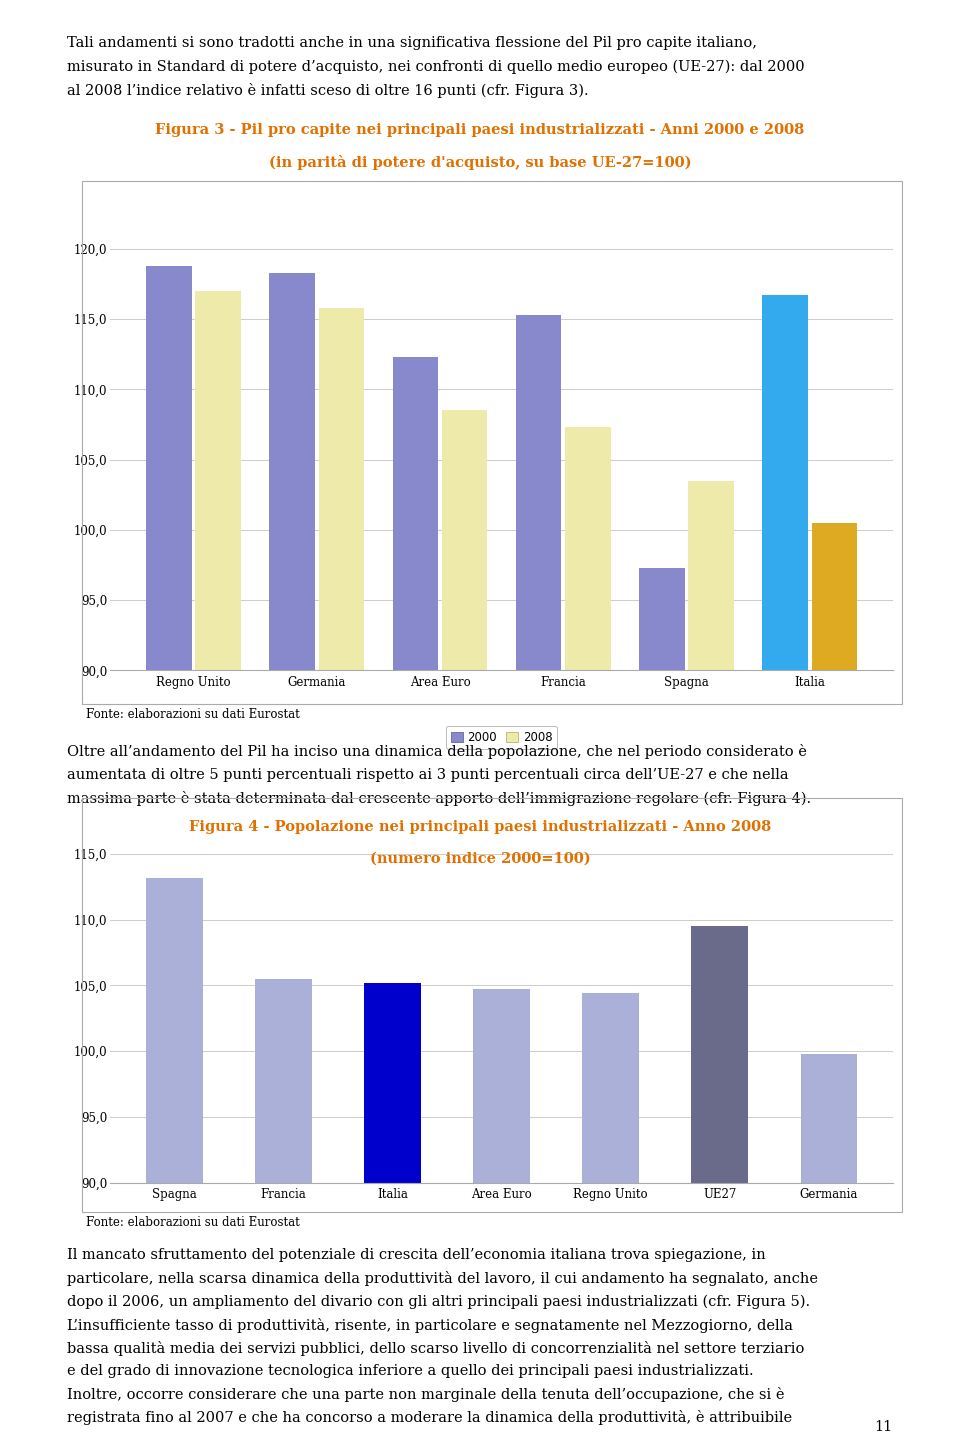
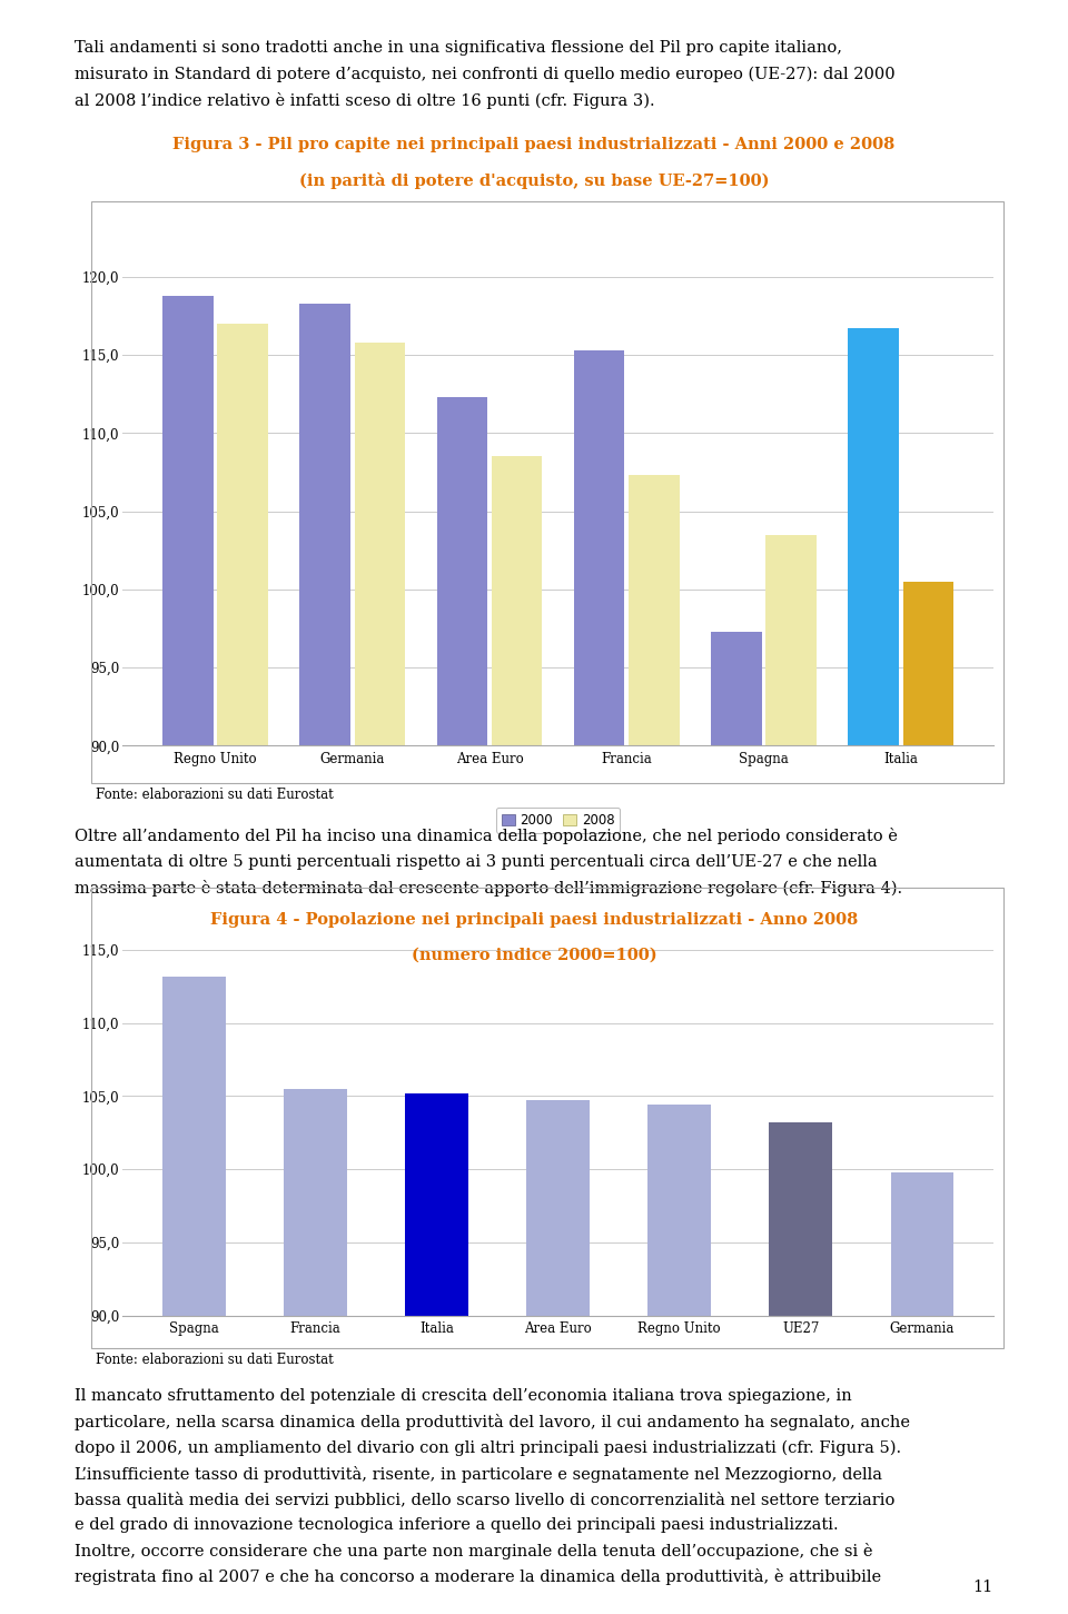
UE27: 109,5 -> 103,2
